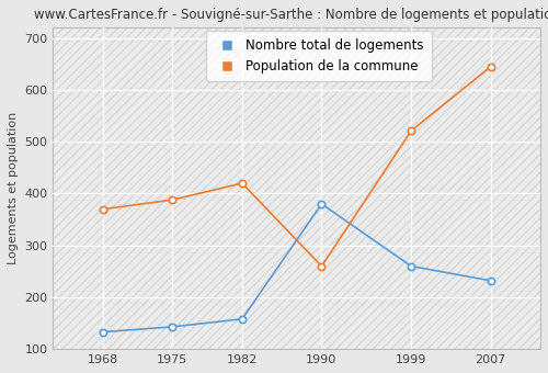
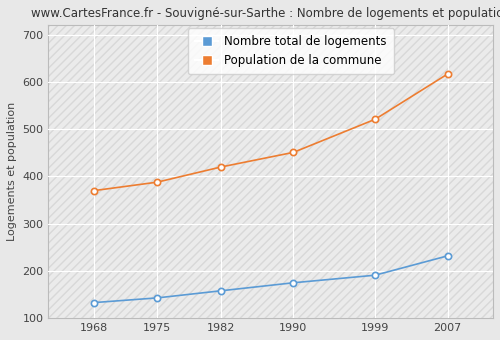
Nombre total de logements/1990: 380 -> 175
Population de la commune/1990: 260 -> 451
Nombre total de logements/1999: 260 -> 191
Population de la commune/2007: 645 -> 617
